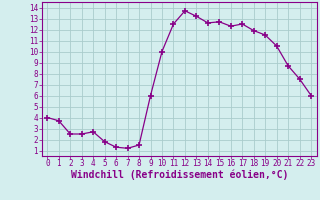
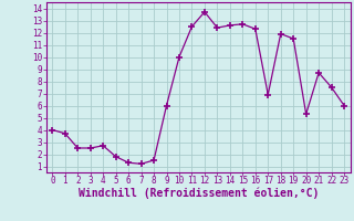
13: 13.2 -> 12.4
17: 12.5 -> 6.9
20: 10.5 -> 5.3
